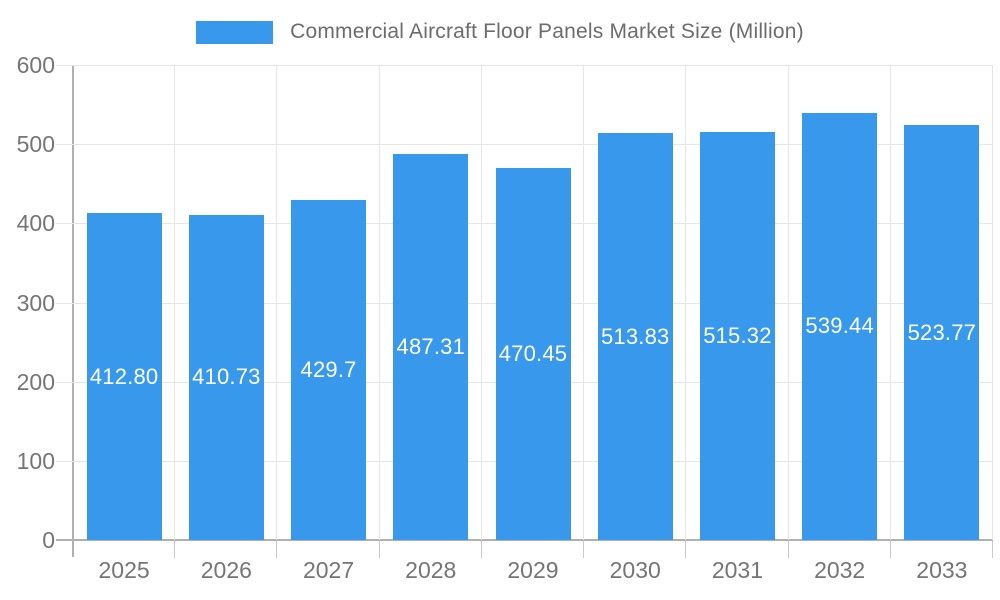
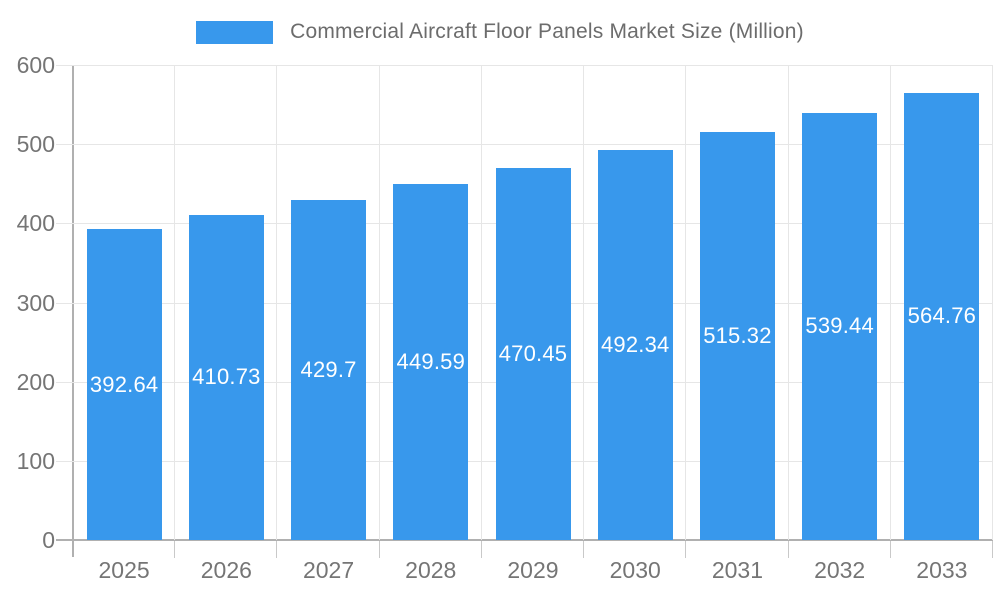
2025: 412.80 -> 392.64
2028: 487.31 -> 449.59
2030: 513.83 -> 492.34
2033: 523.77 -> 564.76
